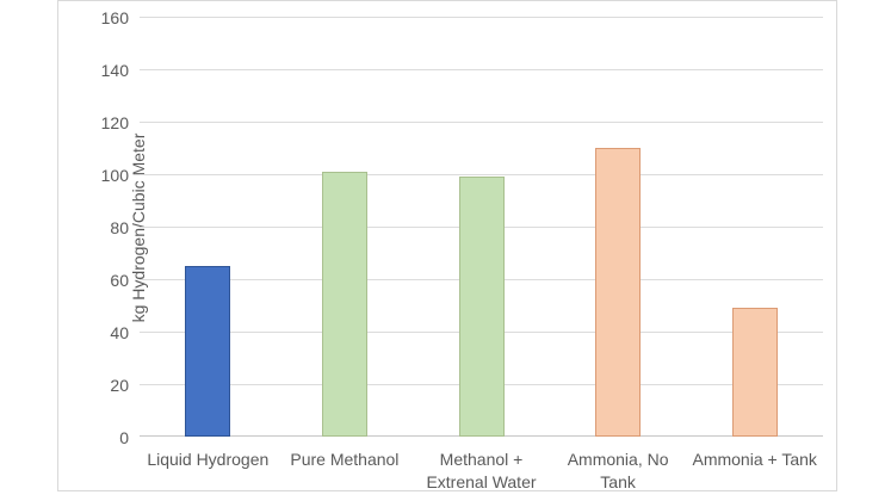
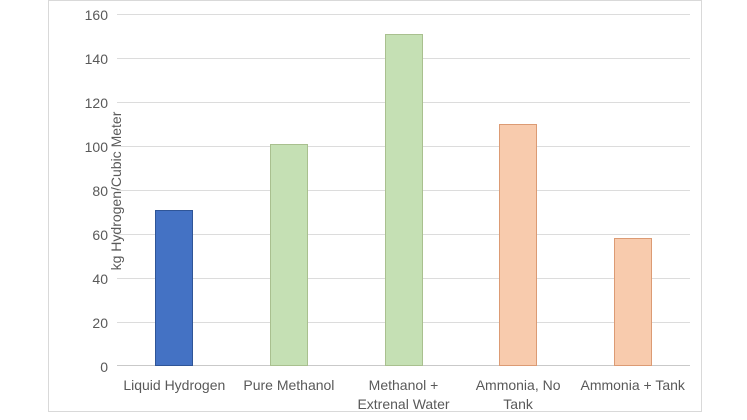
Liquid Hydrogen: 65 -> 71
Methanol + Extrenal Water: 99 -> 151
Ammonia + Tank: 49 -> 58
